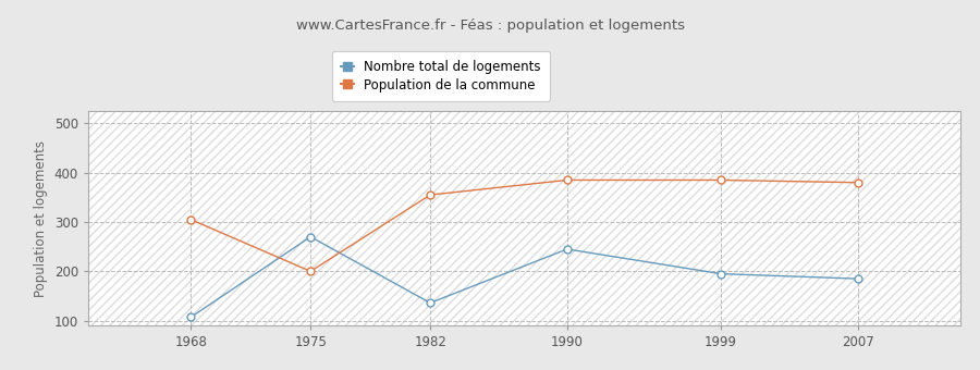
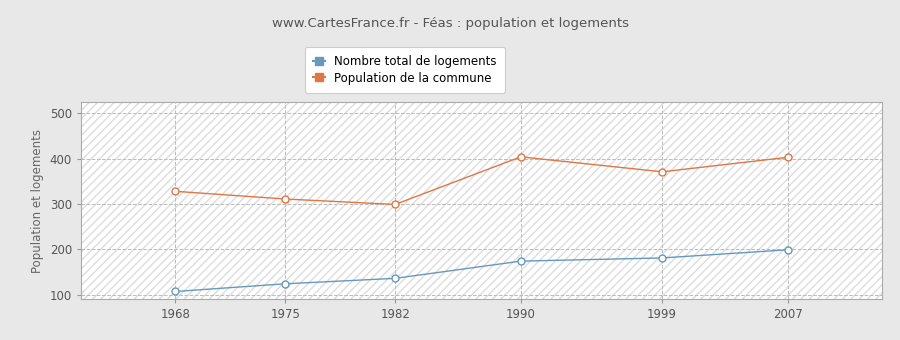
Population de la commune/1968: 305 -> 328
Nombre total de logements/1975: 270 -> 124
Population de la commune/1975: 200 -> 311
Population de la commune/1982: 355 -> 299
Nombre total de logements/1990: 245 -> 174
Population de la commune/1990: 385 -> 404
Nombre total de logements/1999: 195 -> 181
Population de la commune/1999: 385 -> 371
Nombre total de logements/2007: 185 -> 199
Population de la commune/2007: 380 -> 403
